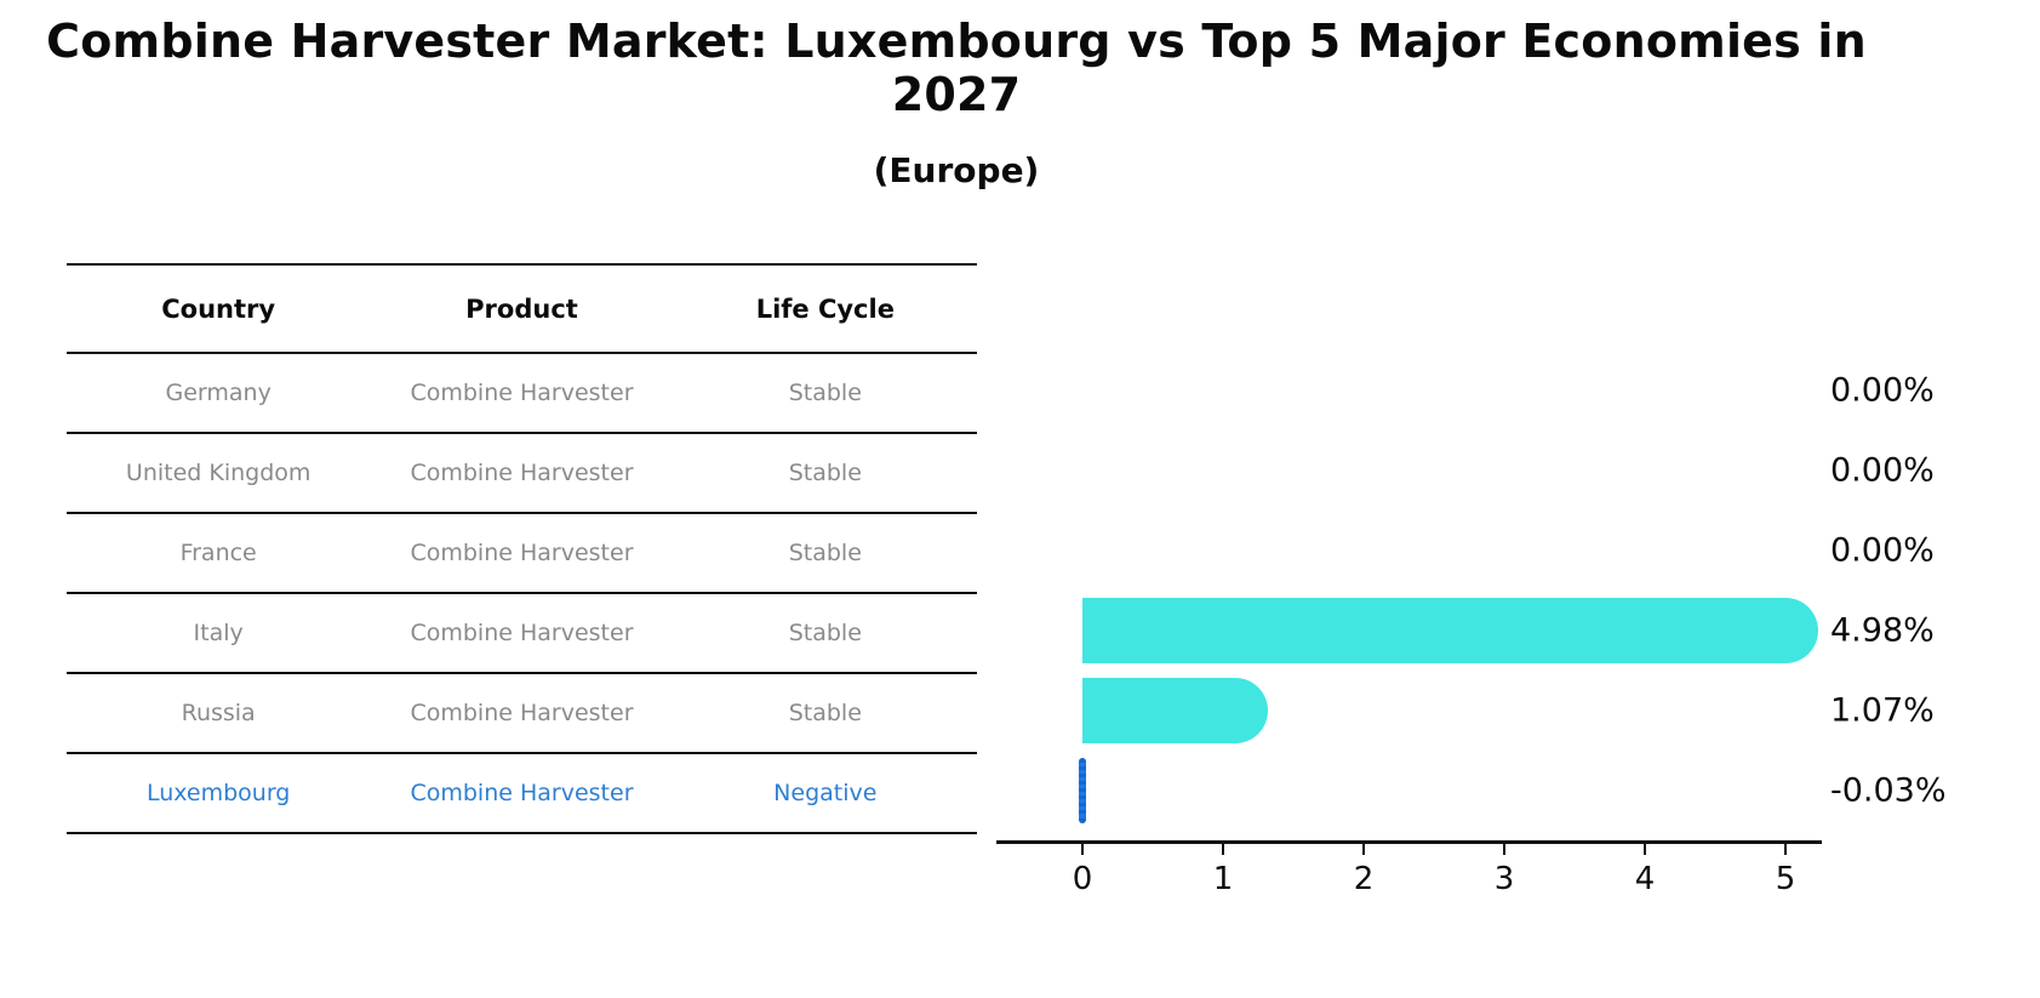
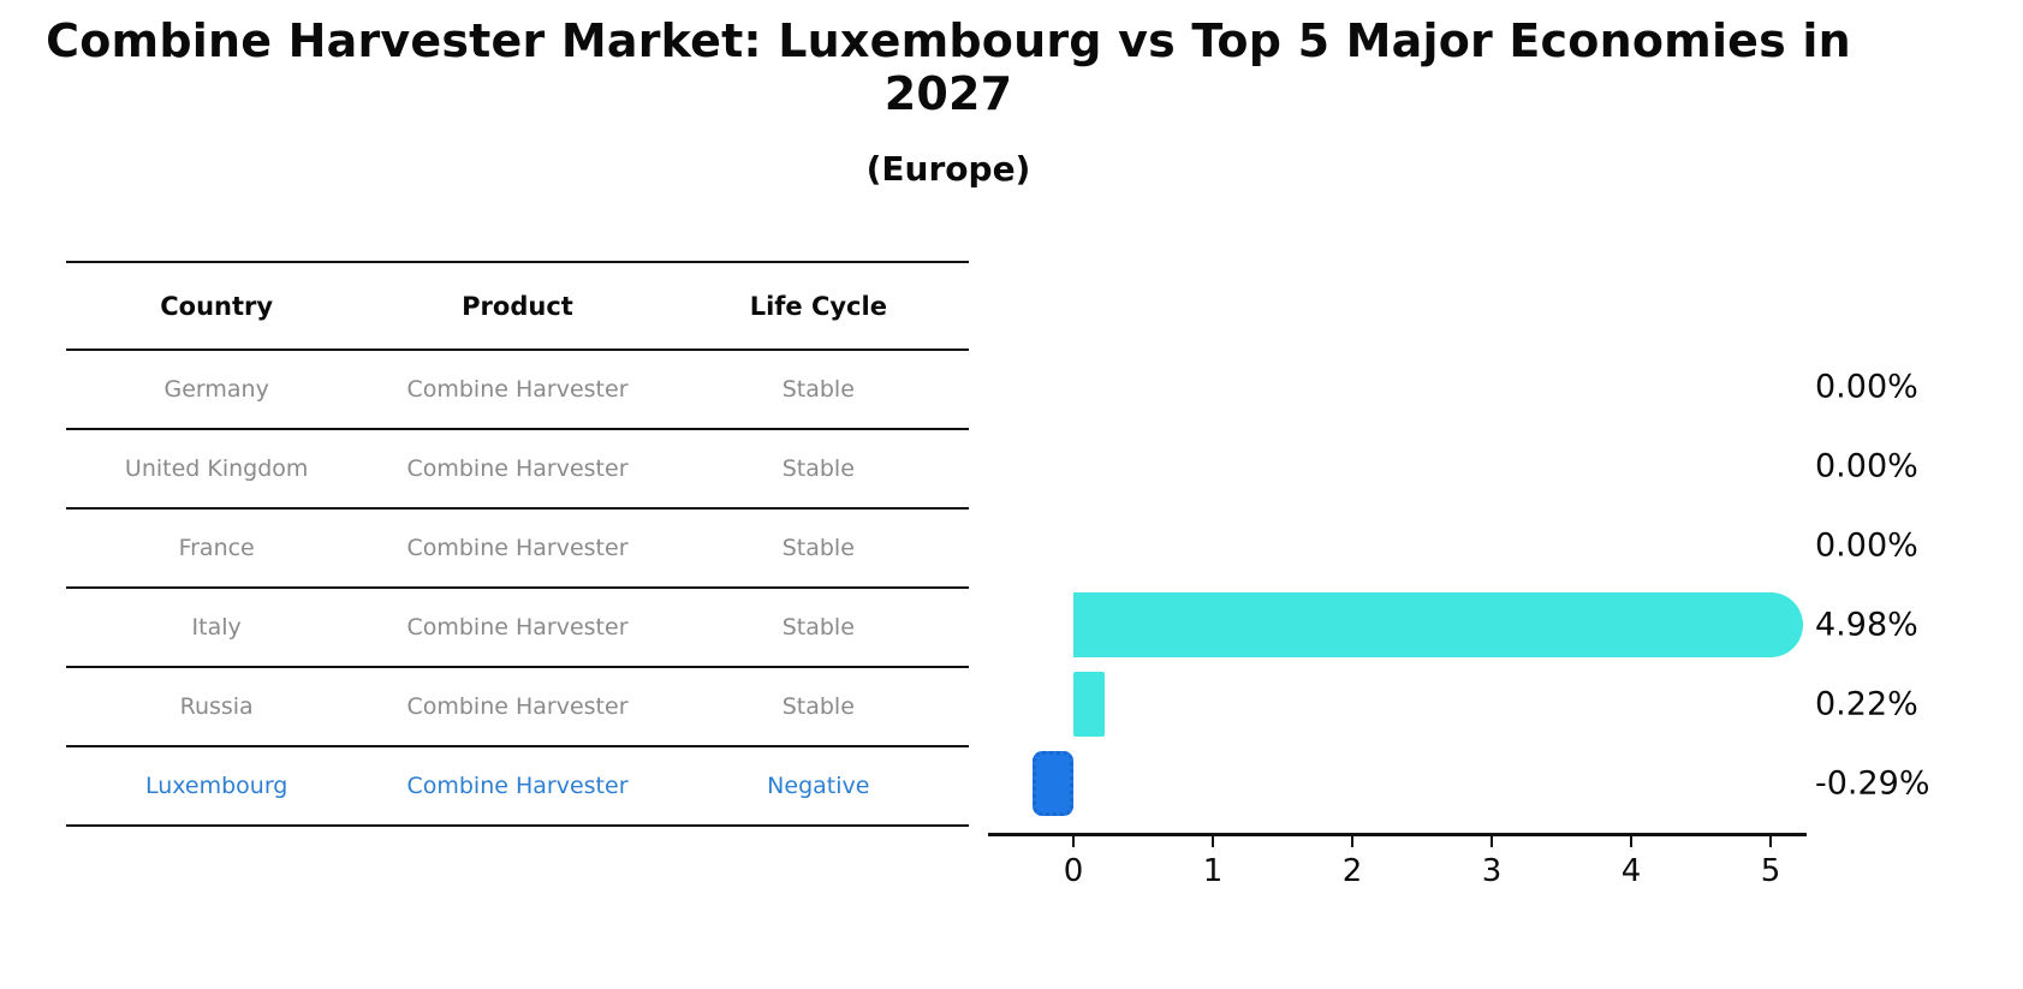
Russia: 1.07% -> 0.22%
Luxembourg: -0.03% -> -0.29%
